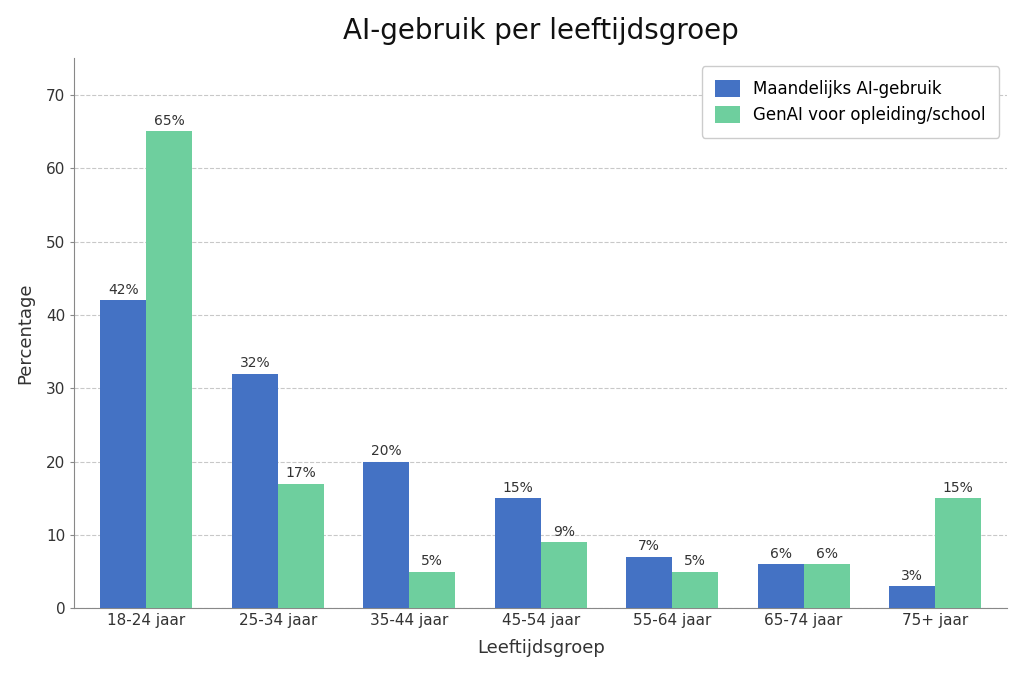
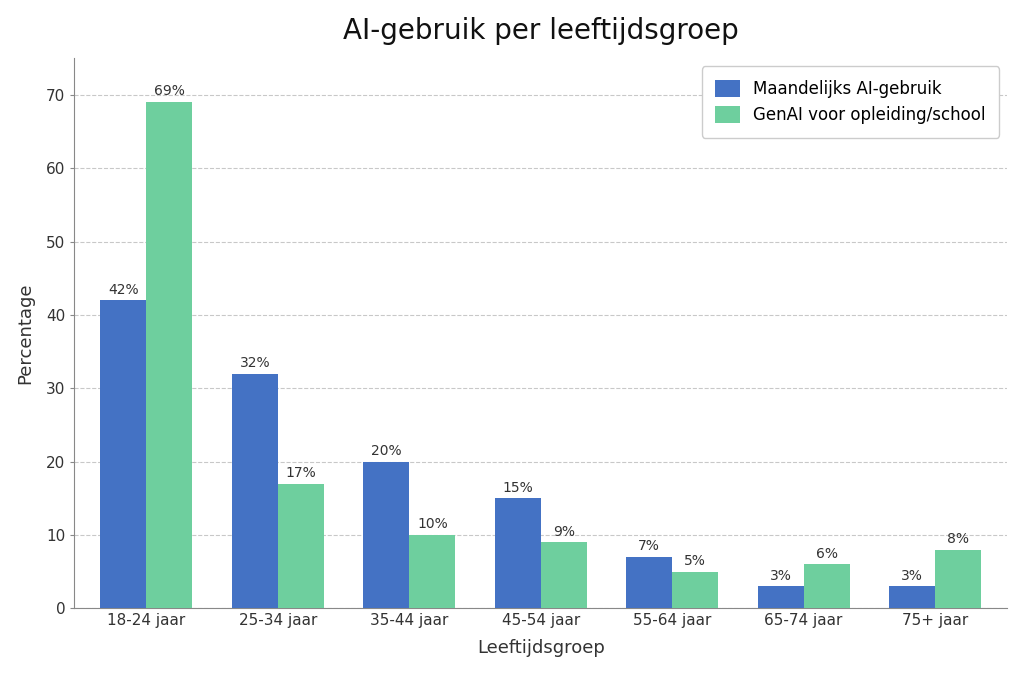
GenAI voor opleiding/school/18-24 jaar: 65% -> 69%
GenAI voor opleiding/school/35-44 jaar: 5% -> 10%
Maandelijks AI-gebruik/65-74 jaar: 6% -> 3%
GenAI voor opleiding/school/75+ jaar: 15% -> 8%
